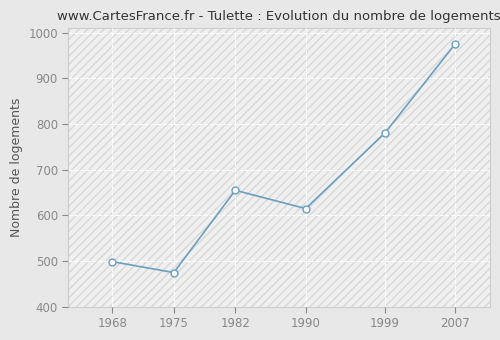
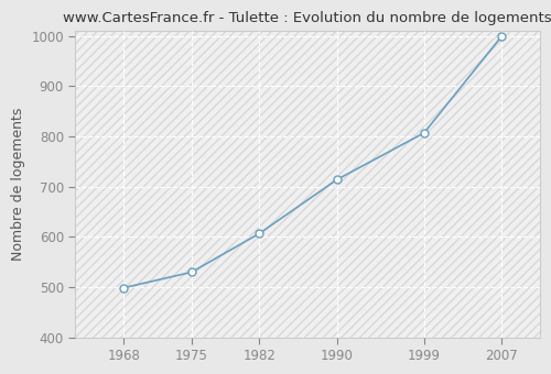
1975: 475 -> 530
1982: 655 -> 607
1990: 615 -> 714
1999: 780 -> 807
2007: 975 -> 999
